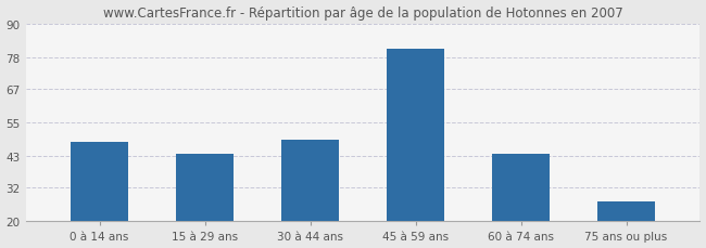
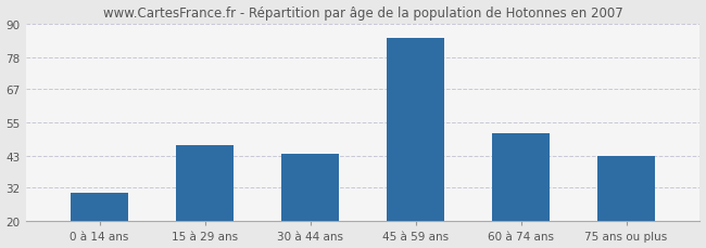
0 à 14 ans: 48 -> 30
15 à 29 ans: 44 -> 47
30 à 44 ans: 49 -> 44
45 à 59 ans: 81 -> 85
60 à 74 ans: 44 -> 51
75 ans ou plus: 27 -> 43
